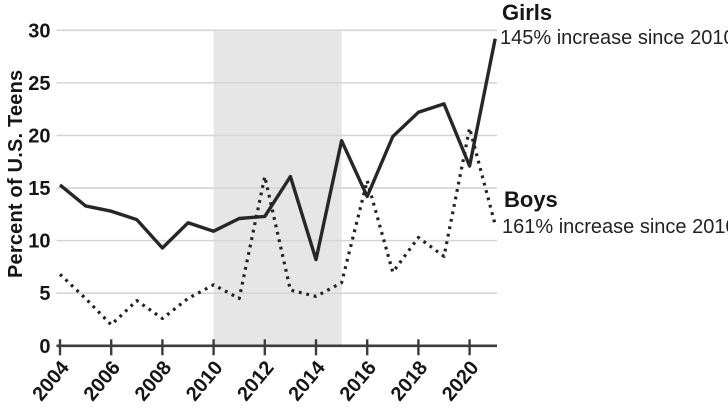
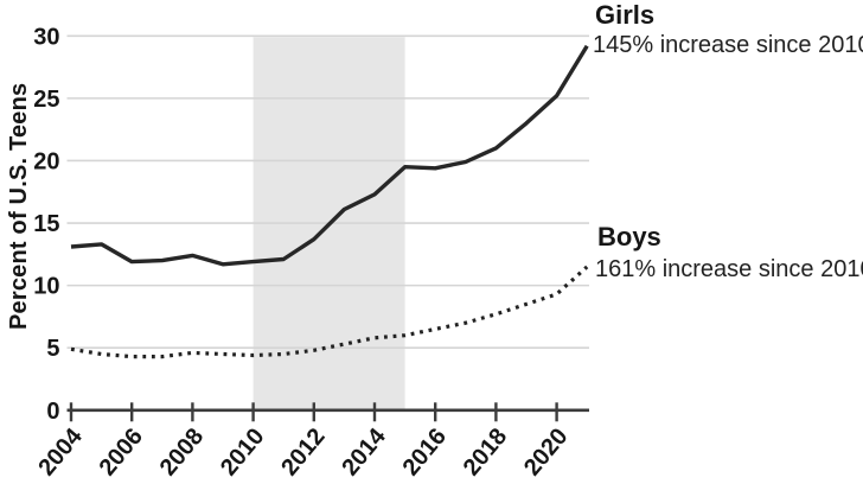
Girls/2004: 15.3 -> 13.1
Boys/2004: 6.8 -> 4.9
Girls/2006: 12.8 -> 11.9
Boys/2006: 2.0 -> 4.3
Girls/2008: 9.3 -> 12.4
Boys/2008: 2.6 -> 4.6
Girls/2010: 10.9 -> 11.9
Boys/2010: 5.8 -> 4.4
Girls/2012: 12.3 -> 13.7
Boys/2012: 16.1 -> 4.8
Girls/2014: 8.2 -> 17.3
Boys/2014: 4.7 -> 5.8
Girls/2016: 14.2 -> 19.4
Boys/2016: 15.7 -> 6.5
Girls/2018: 22.2 -> 21.0
Boys/2018: 10.3 -> 7.7
Girls/2020: 17.1 -> 25.2
Boys/2020: 20.7 -> 9.3
